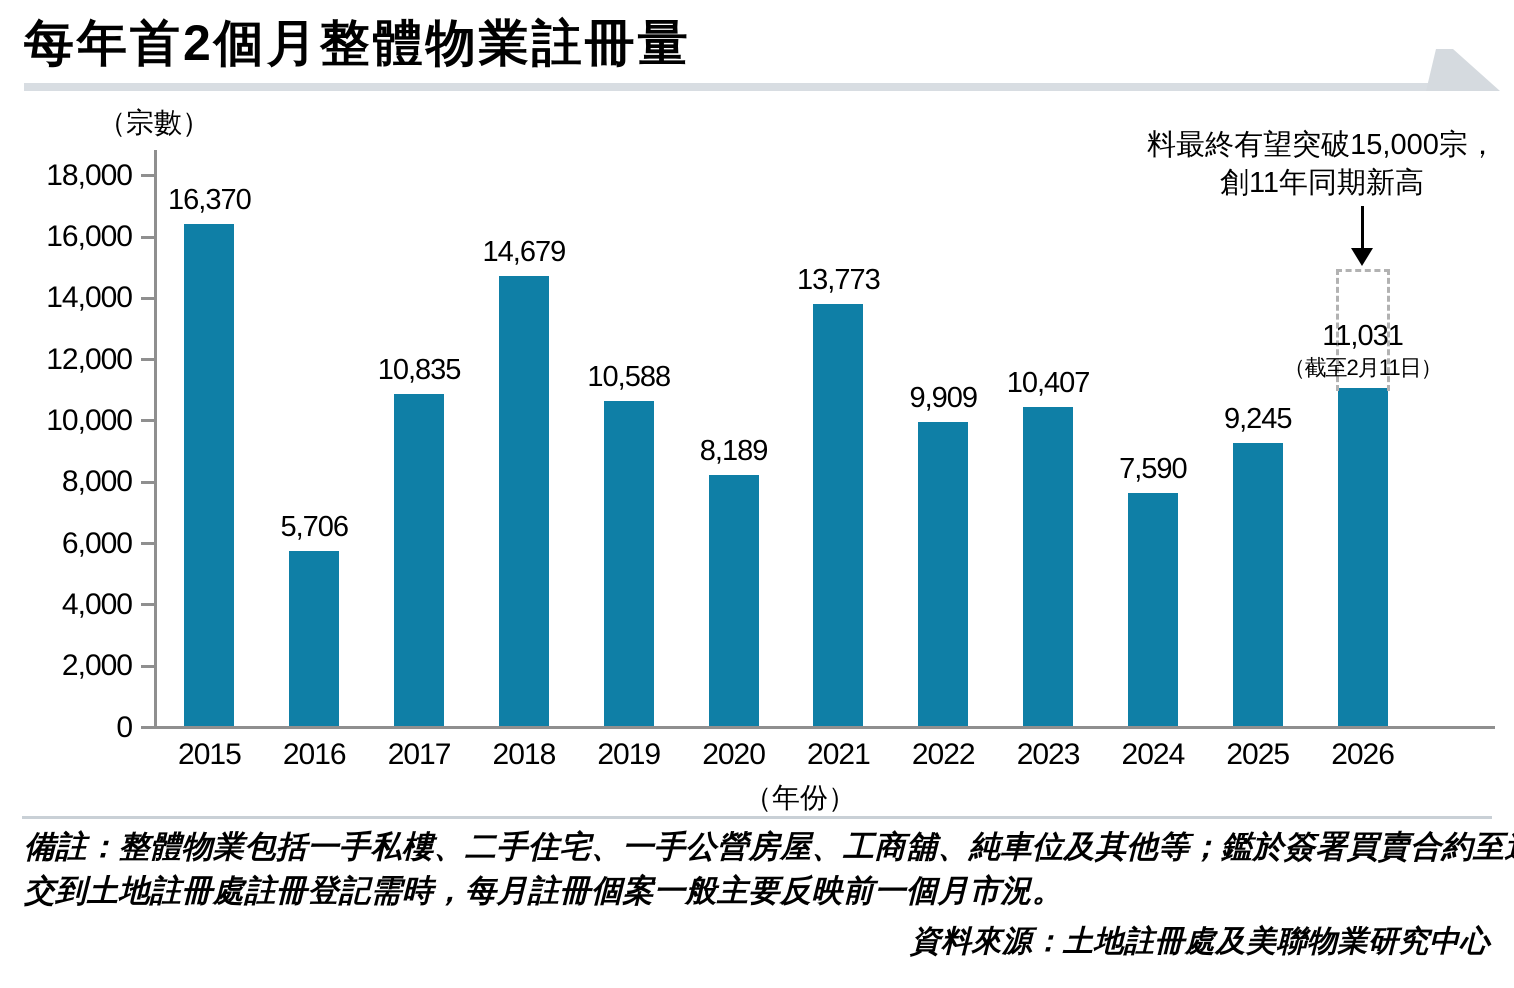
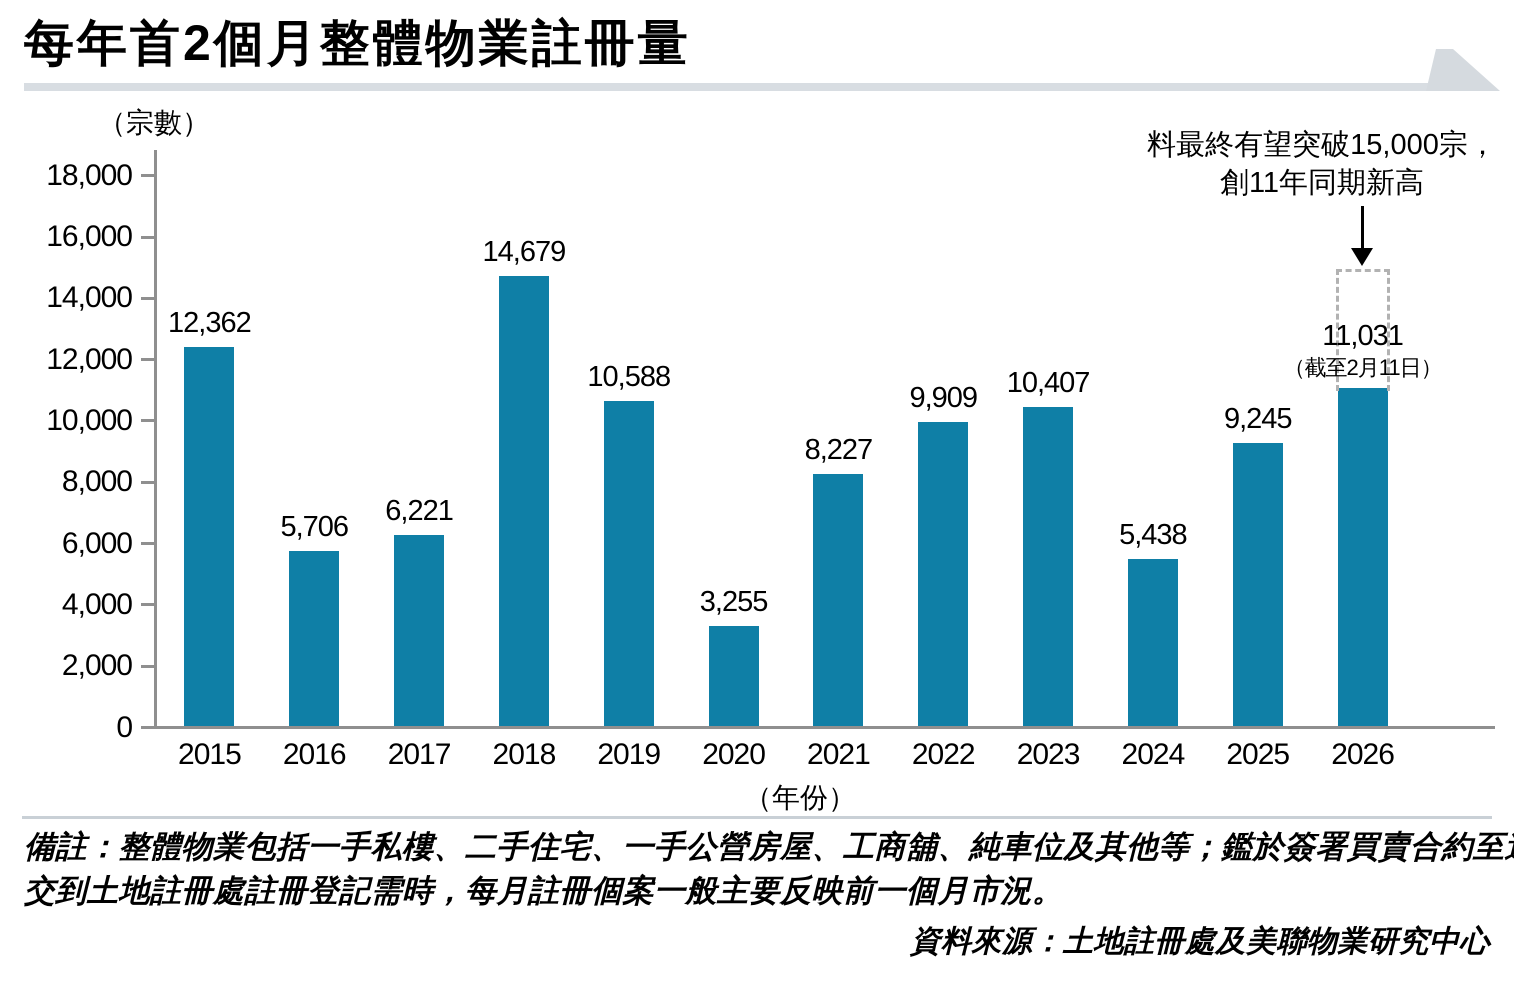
2015: 16,370 -> 12,362
2017: 10,835 -> 6,221
2020: 8,189 -> 3,255
2021: 13,773 -> 8,227
2024: 7,590 -> 5,438
